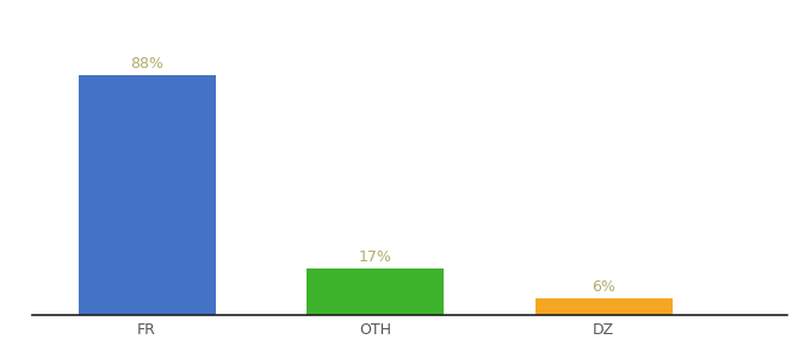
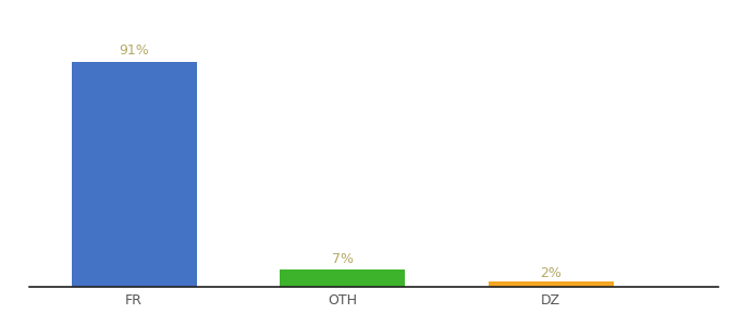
FR: 88% -> 91%
OTH: 17% -> 7%
DZ: 6% -> 2%
